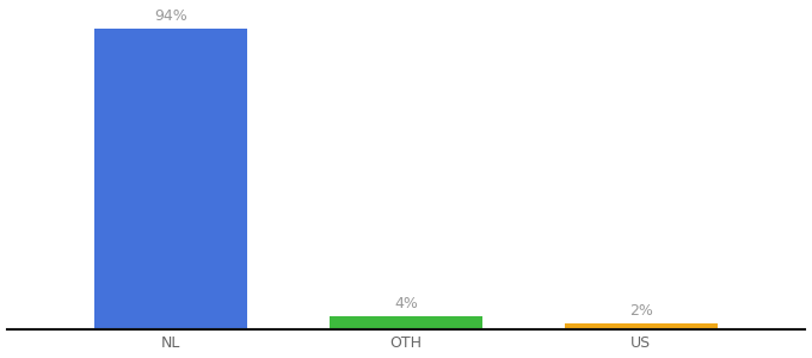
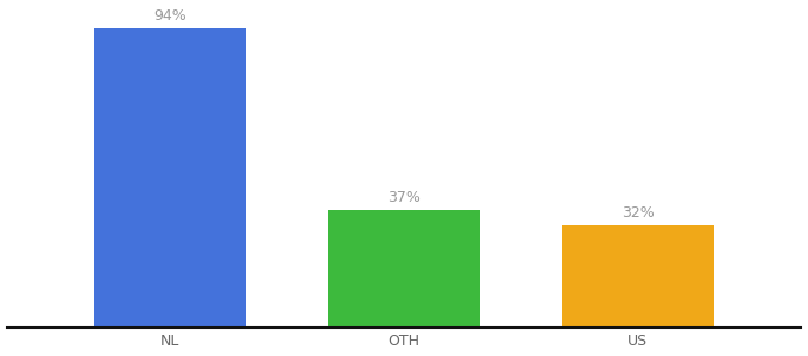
OTH: 4% -> 37%
US: 2% -> 32%
